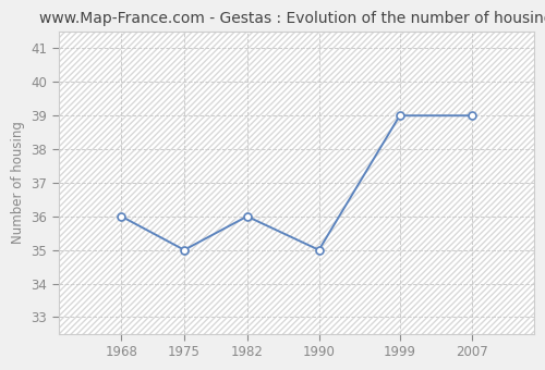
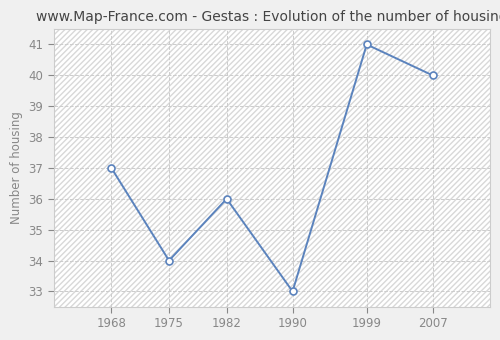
1968: 36 -> 37
1975: 35 -> 34
1990: 35 -> 33
1999: 39 -> 41
2007: 39 -> 40
